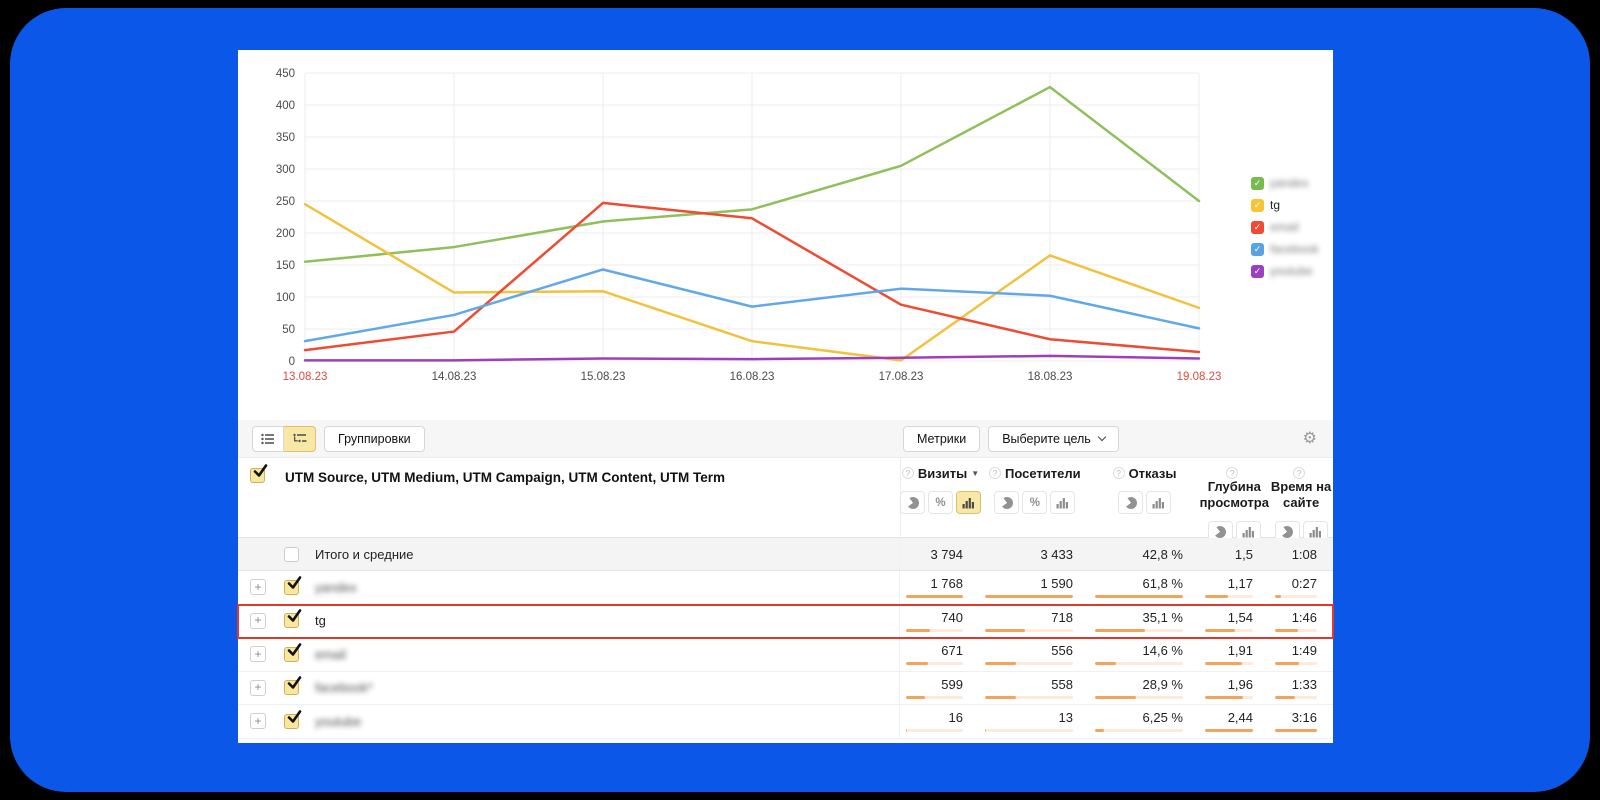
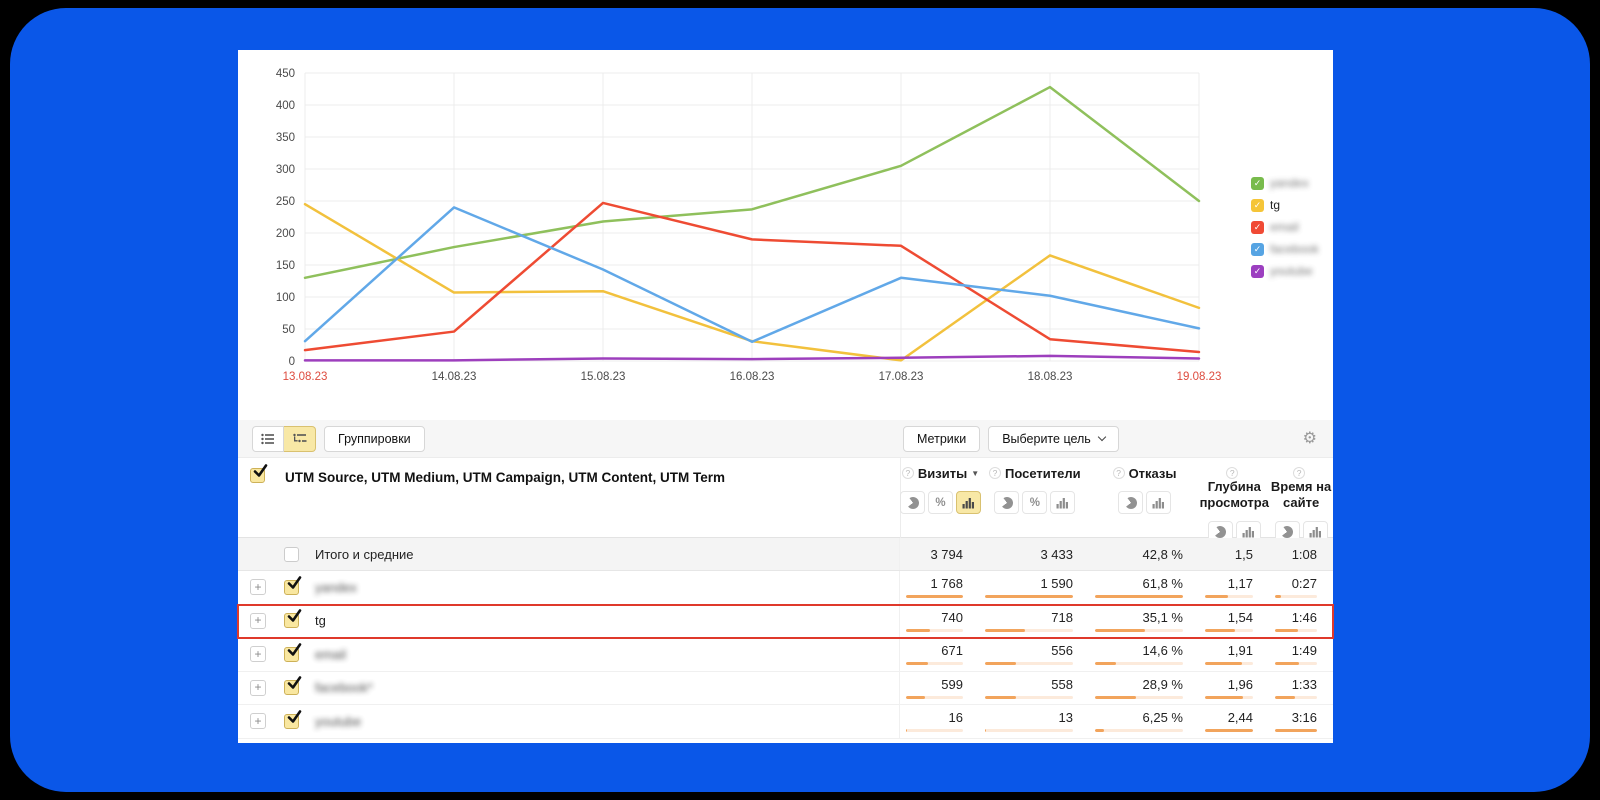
yandex/13.08.23: 160 -> 130
facebook/14.08.23: 70 -> 240
email/16.08.23: 220 -> 190
facebook/16.08.23: 80 -> 30
email/17.08.23: 90 -> 180
facebook/17.08.23: 110 -> 130
